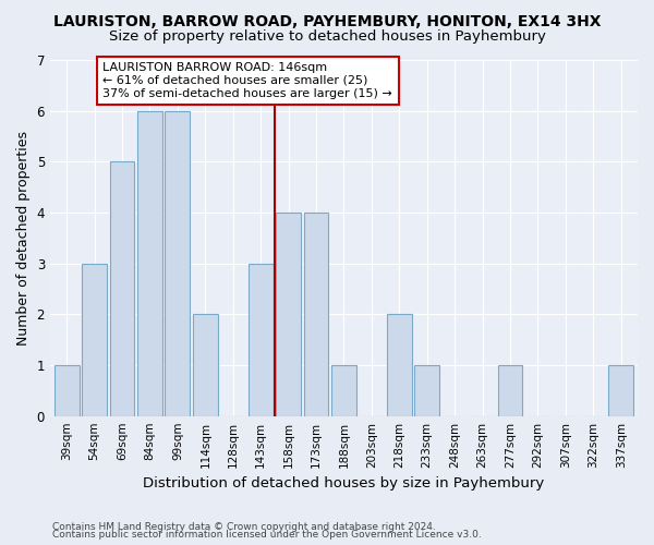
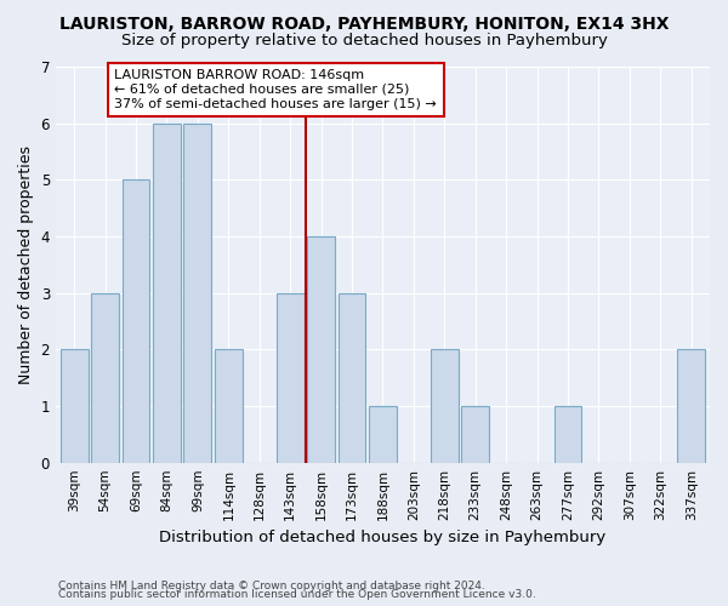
39sqm: 1 -> 2
173sqm: 4 -> 3
337sqm: 1 -> 2
